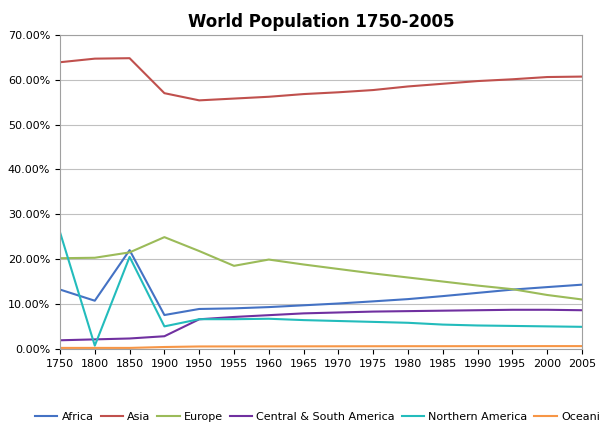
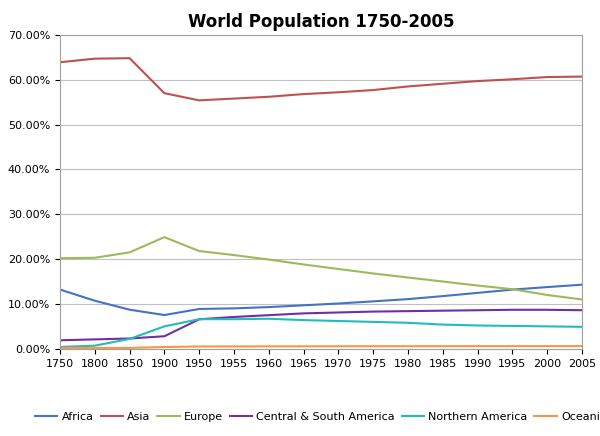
Northern America/1750: 26.0% -> 0.4%
Africa/1850: 22.0% -> 8.7%
Northern America/1850: 20.5% -> 2.2%
Europe/1955: 18.5% -> 20.9%
